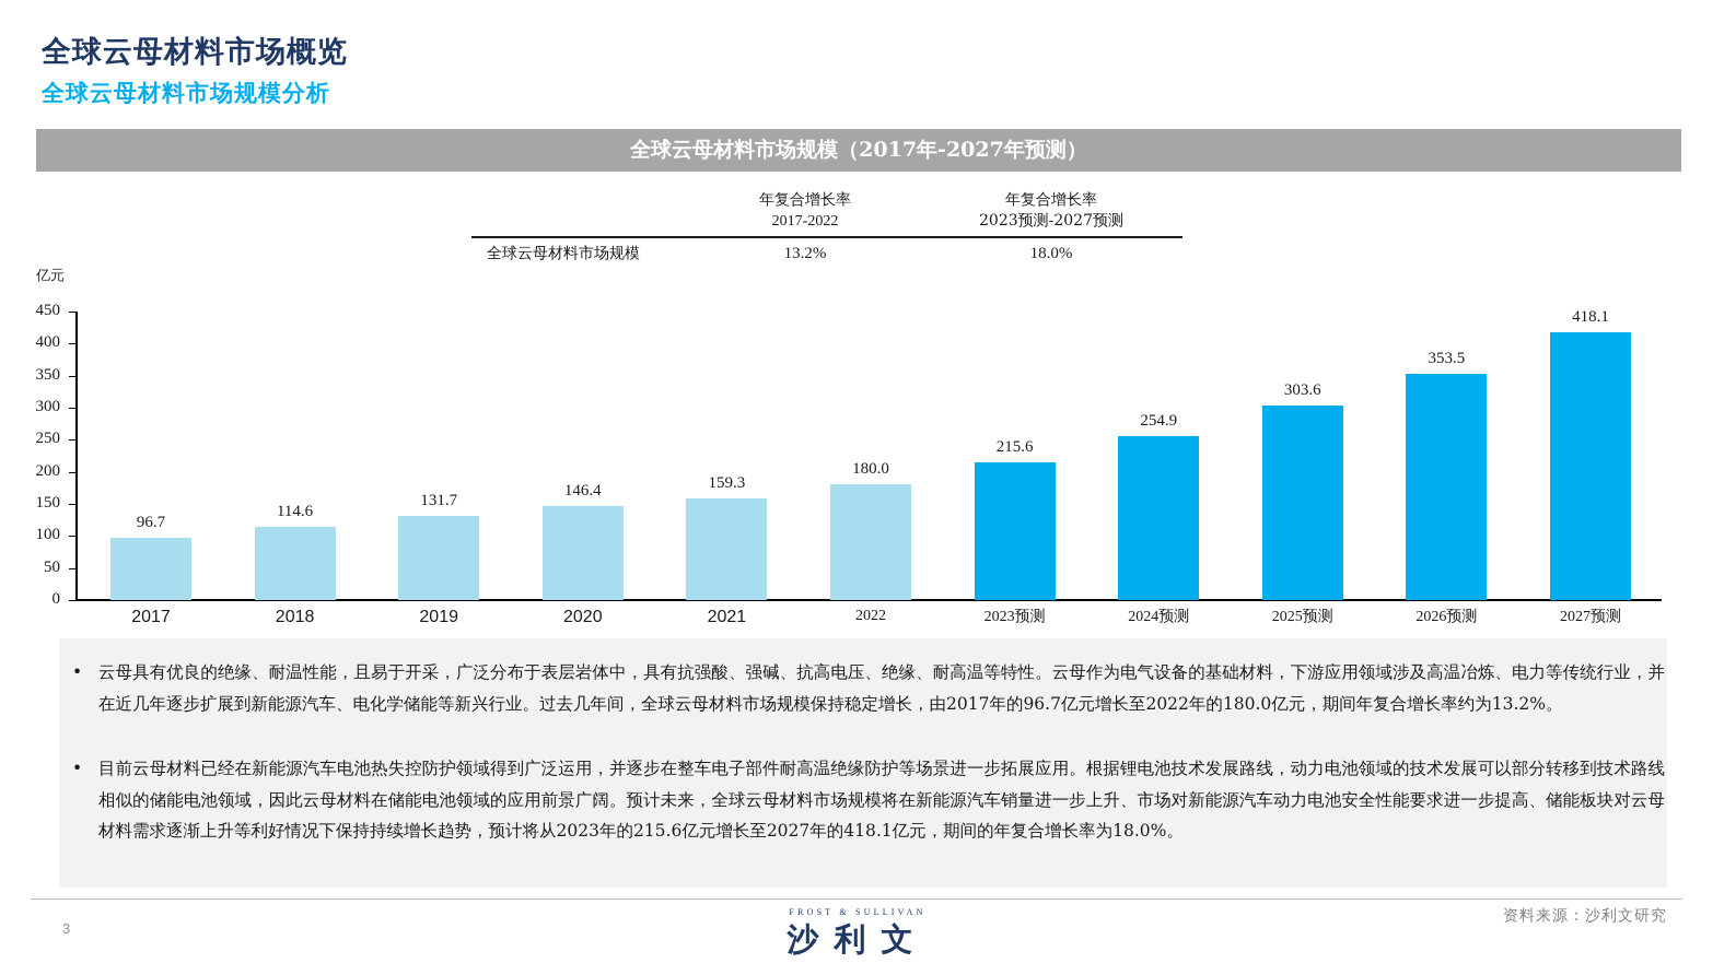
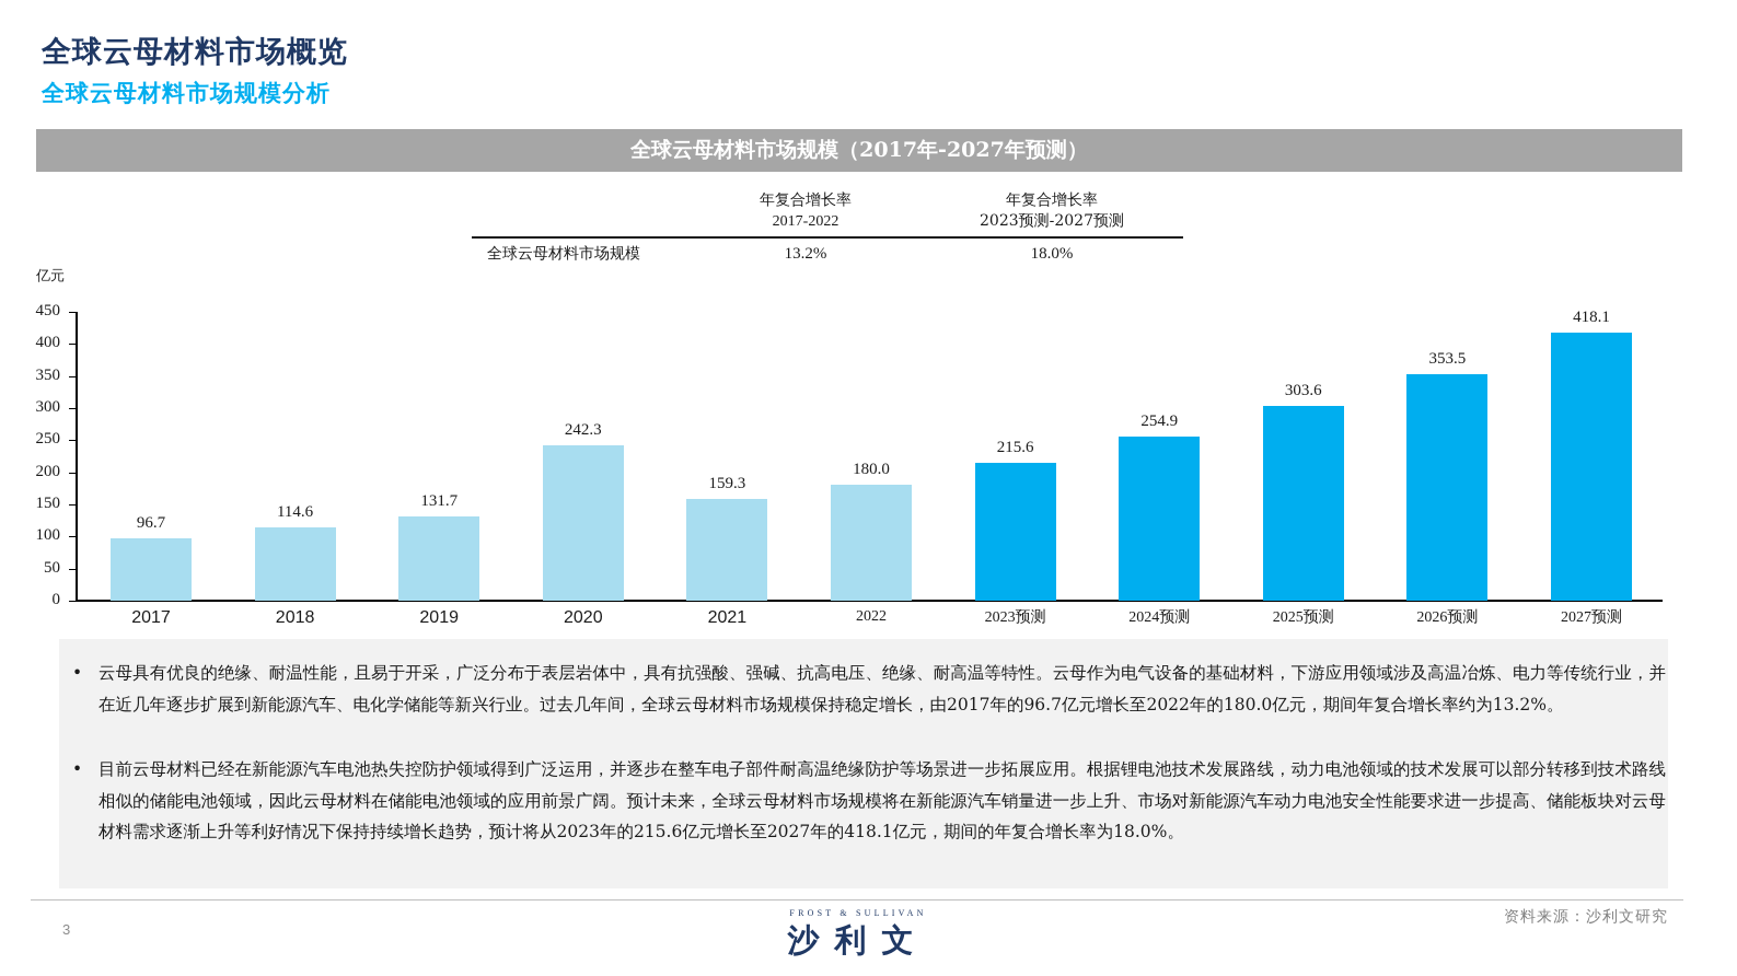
2020: 146.4 -> 242.3
